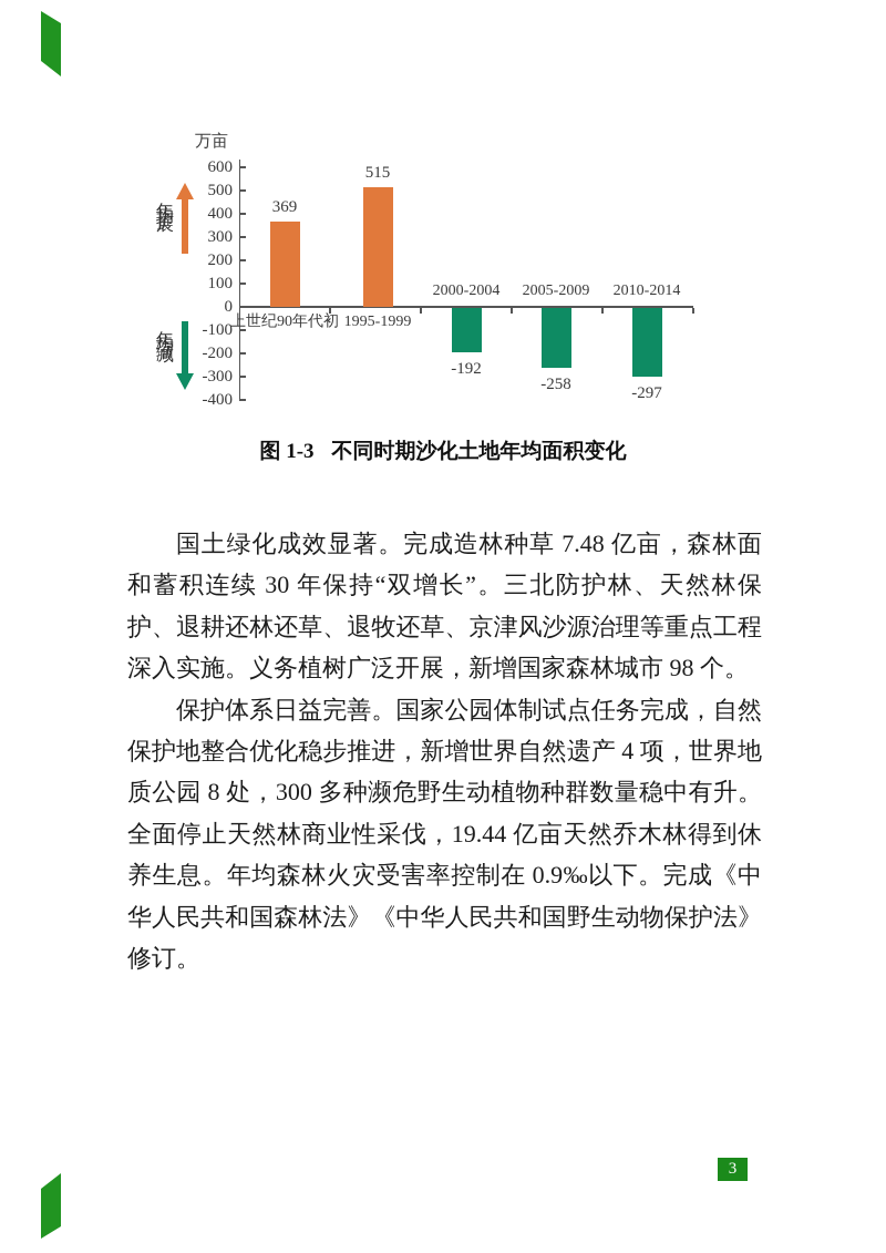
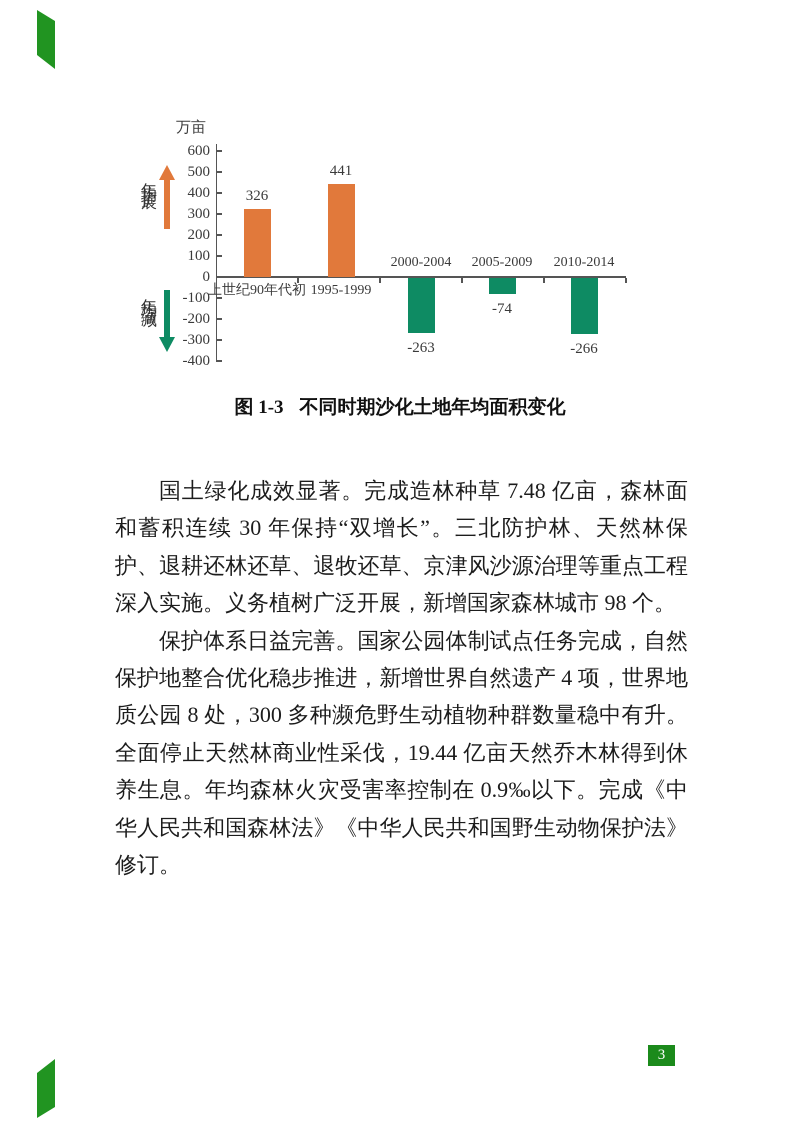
上世纪90年代初: 369 -> 326
1995-1999: 515 -> 441
2000-2004: -192 -> -263
2005-2009: -258 -> -74
2010-2014: -297 -> -266
